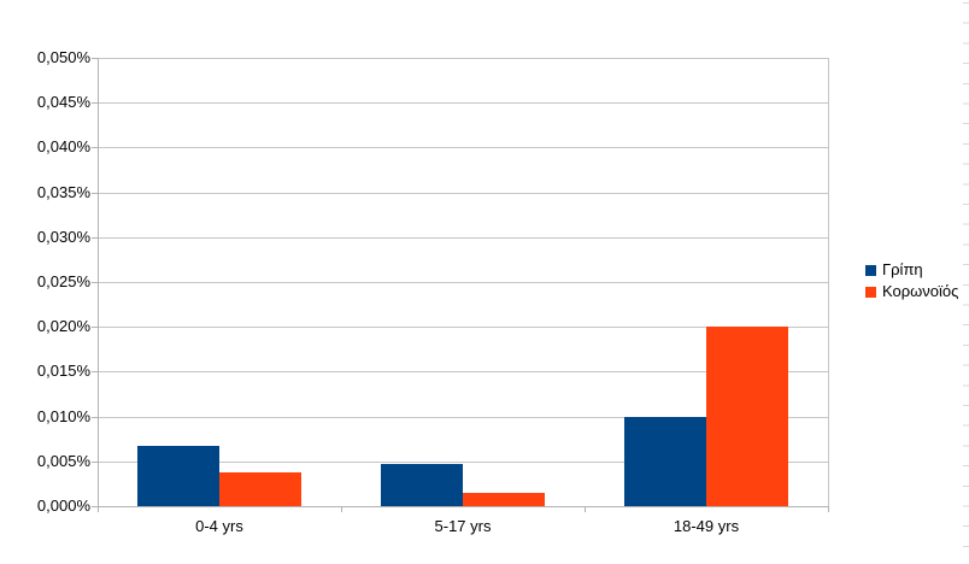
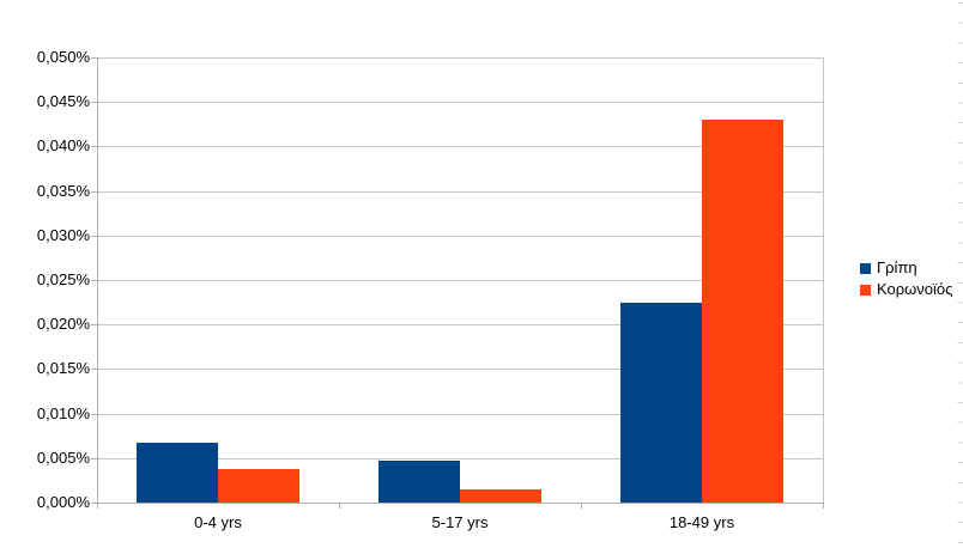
Γρίπη/18-49 yrs: 0,01% -> 0,02%
Κορωνοϊός/18-49 yrs: 0,02% -> 0,04%
